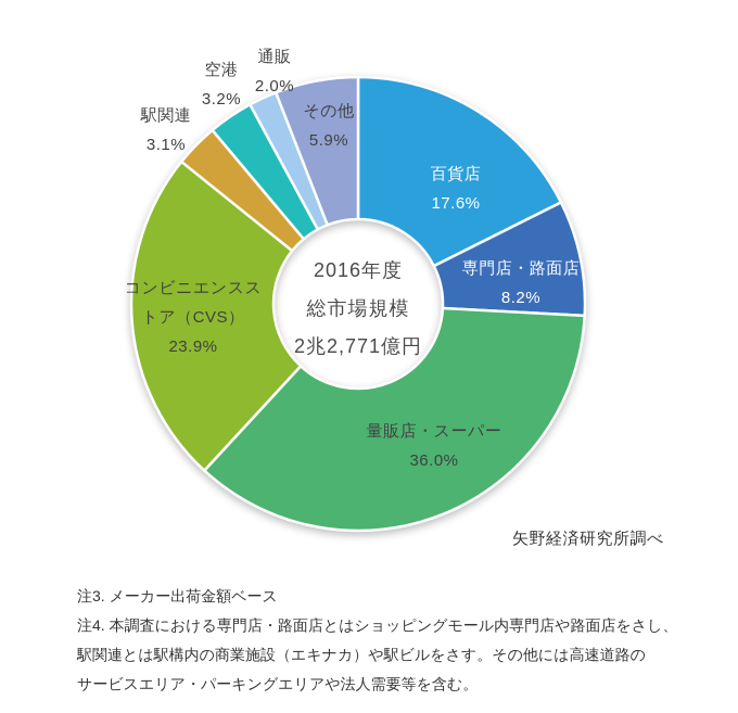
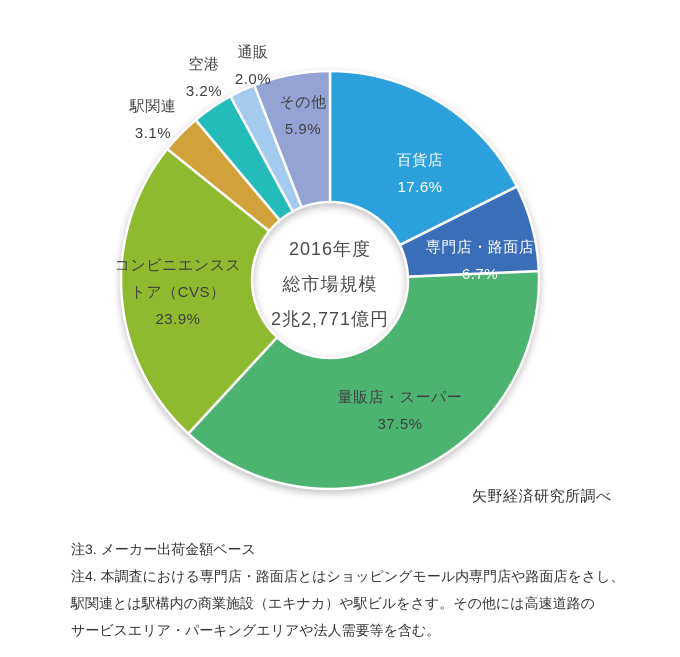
専門店・路面店: 8.2% -> 6.7%
量販店・スーパー: 36.0% -> 37.5%
